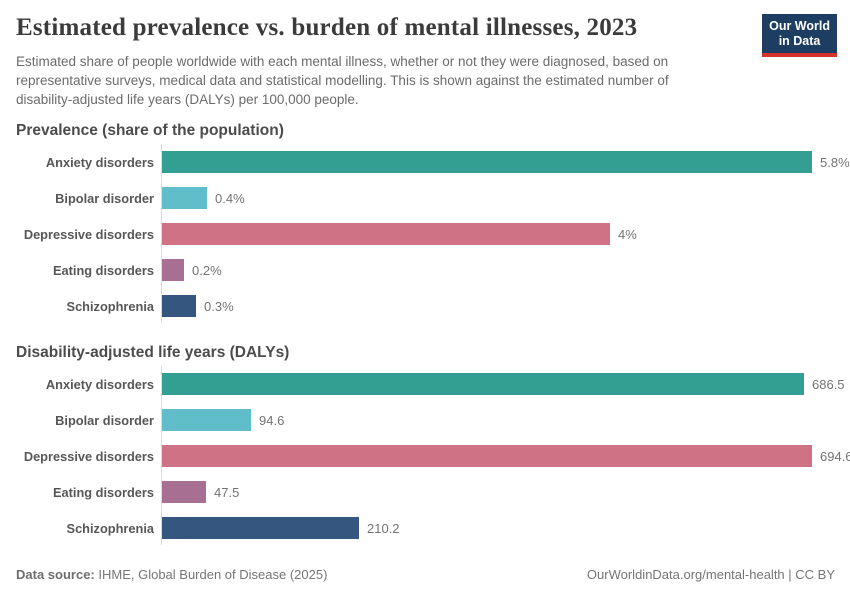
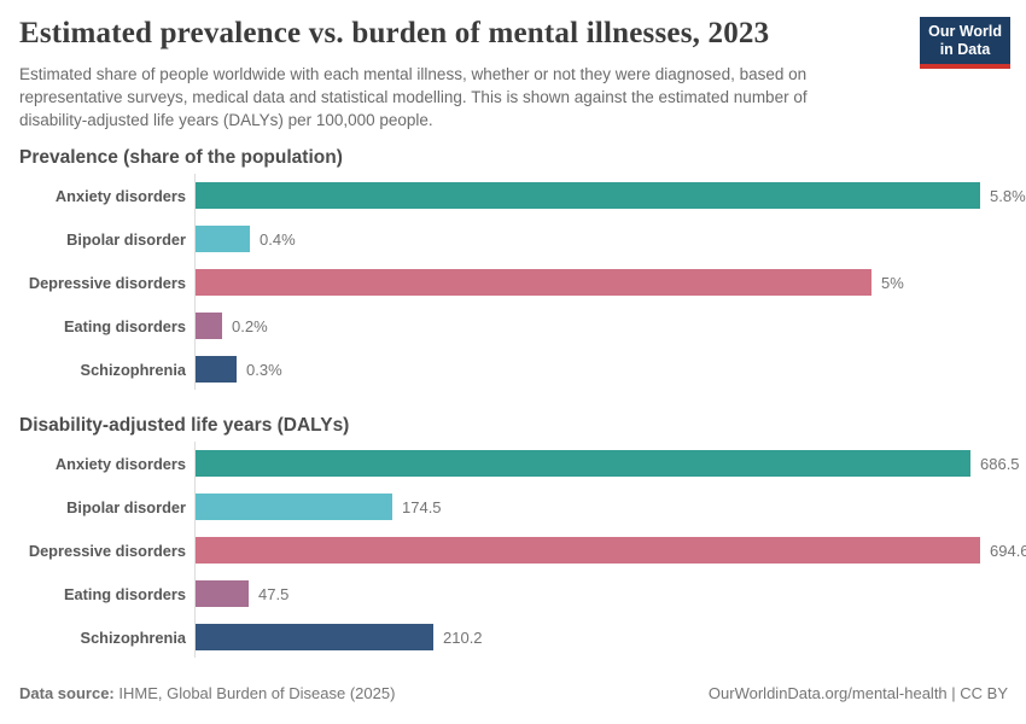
Prevalence (share of the population)/Depressive disorders: 4% -> 5%
Disability-adjusted life years (DALYs)/Bipolar disorder: 94.6 -> 174.5
